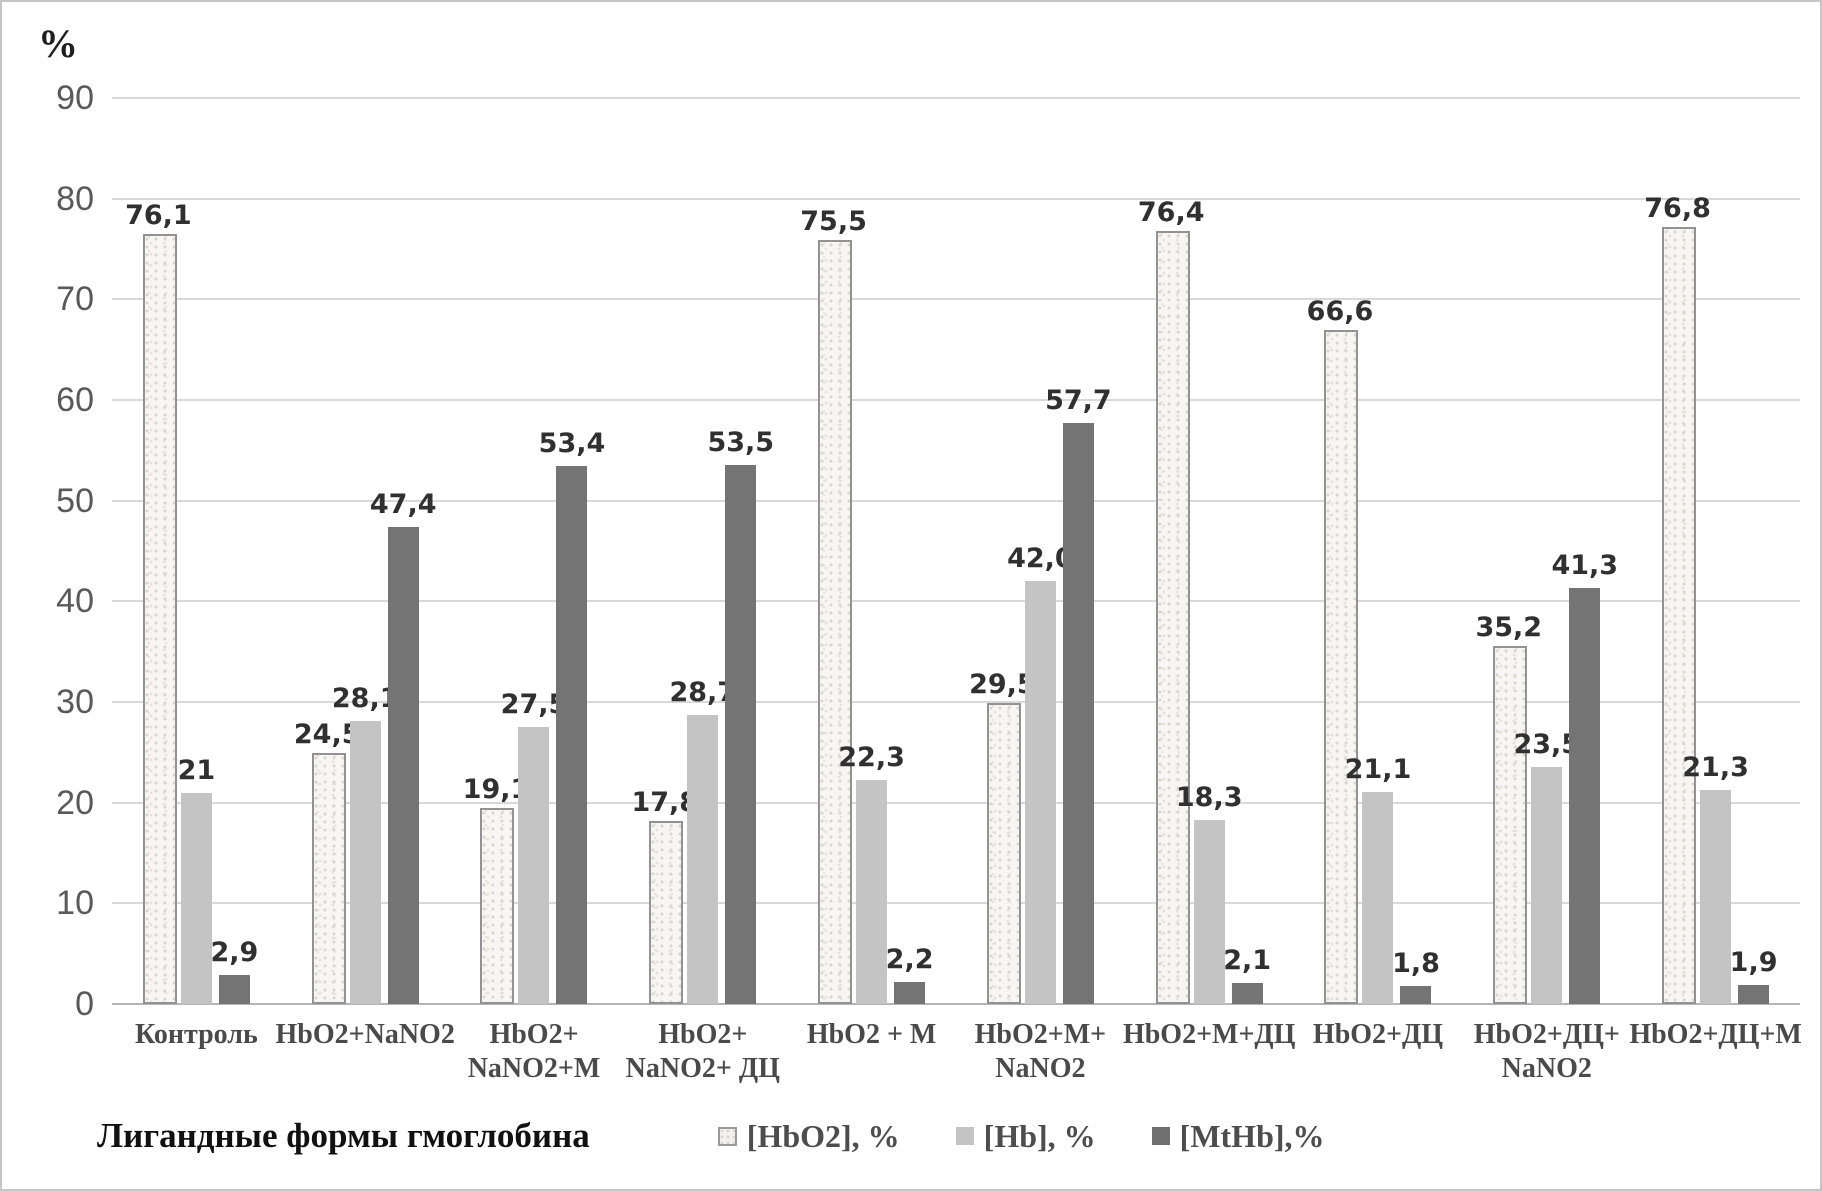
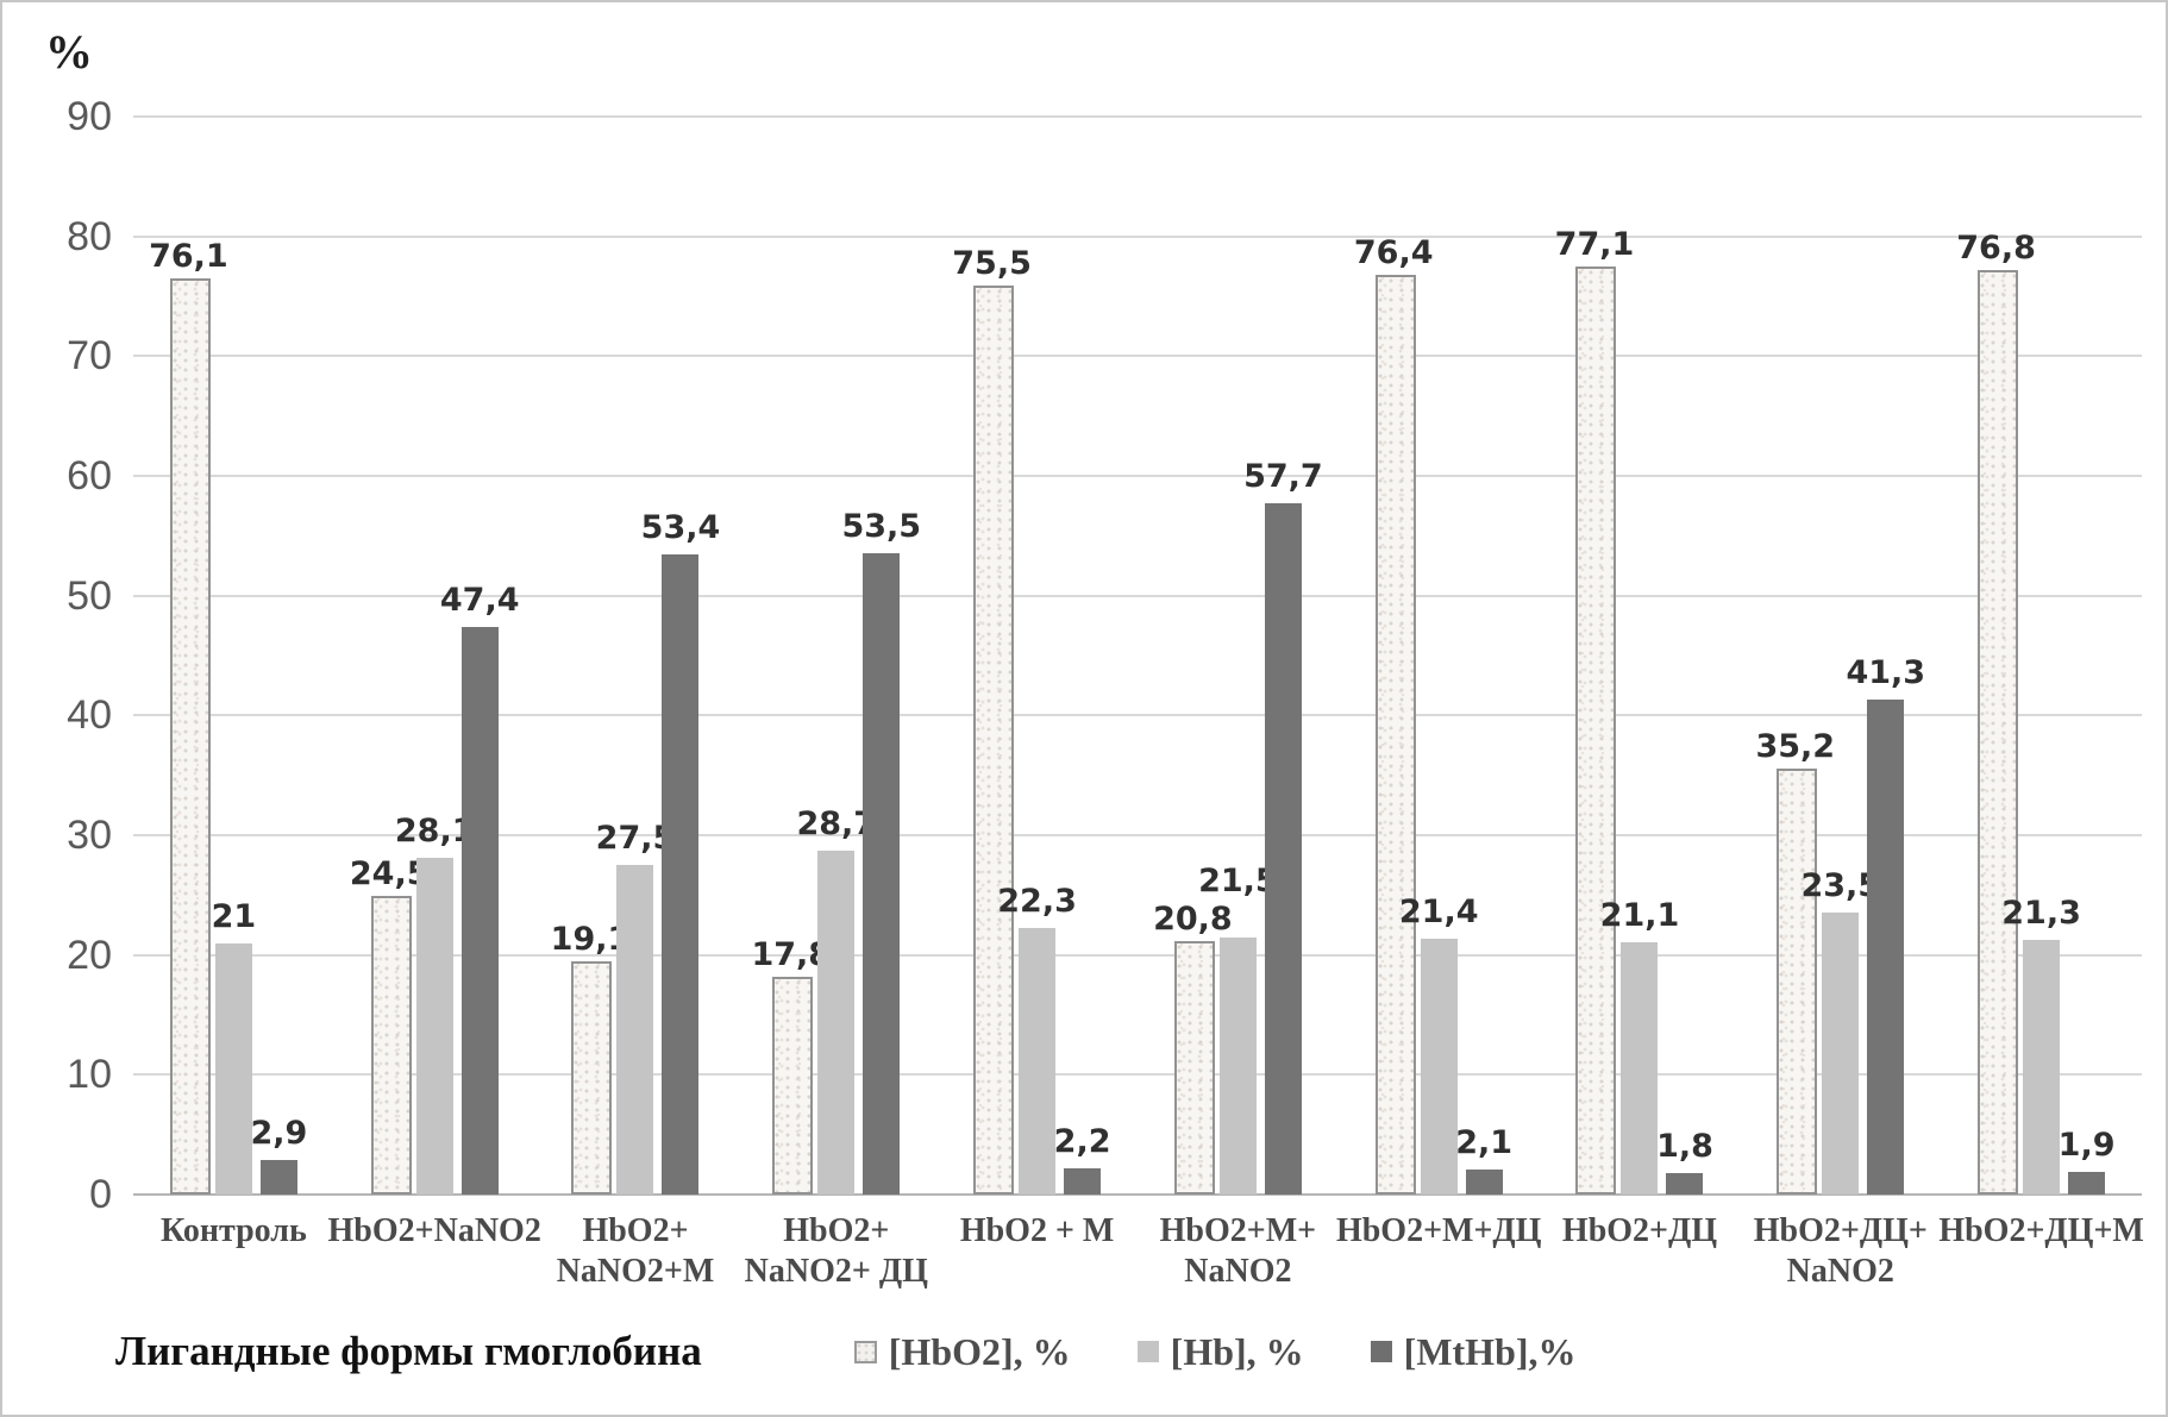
[HbO2], %/HbO2+M+ NaNO2: 29,5 -> 20,8
[Hb], %/HbO2+M+ NaNO2: 42,0 -> 21,5
[Hb], %/HbO2+M+ДЦ: 18,3 -> 21,4
[HbO2], %/HbO2+ДЦ: 66,6 -> 77,1
